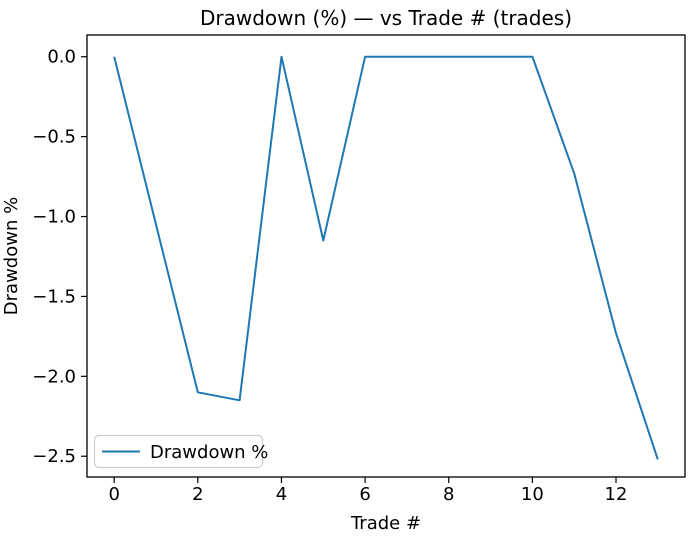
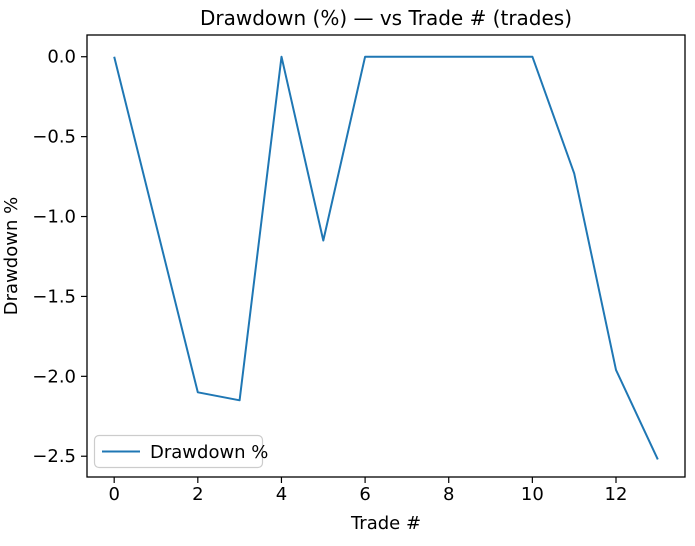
12: -1.73 -> -1.96
